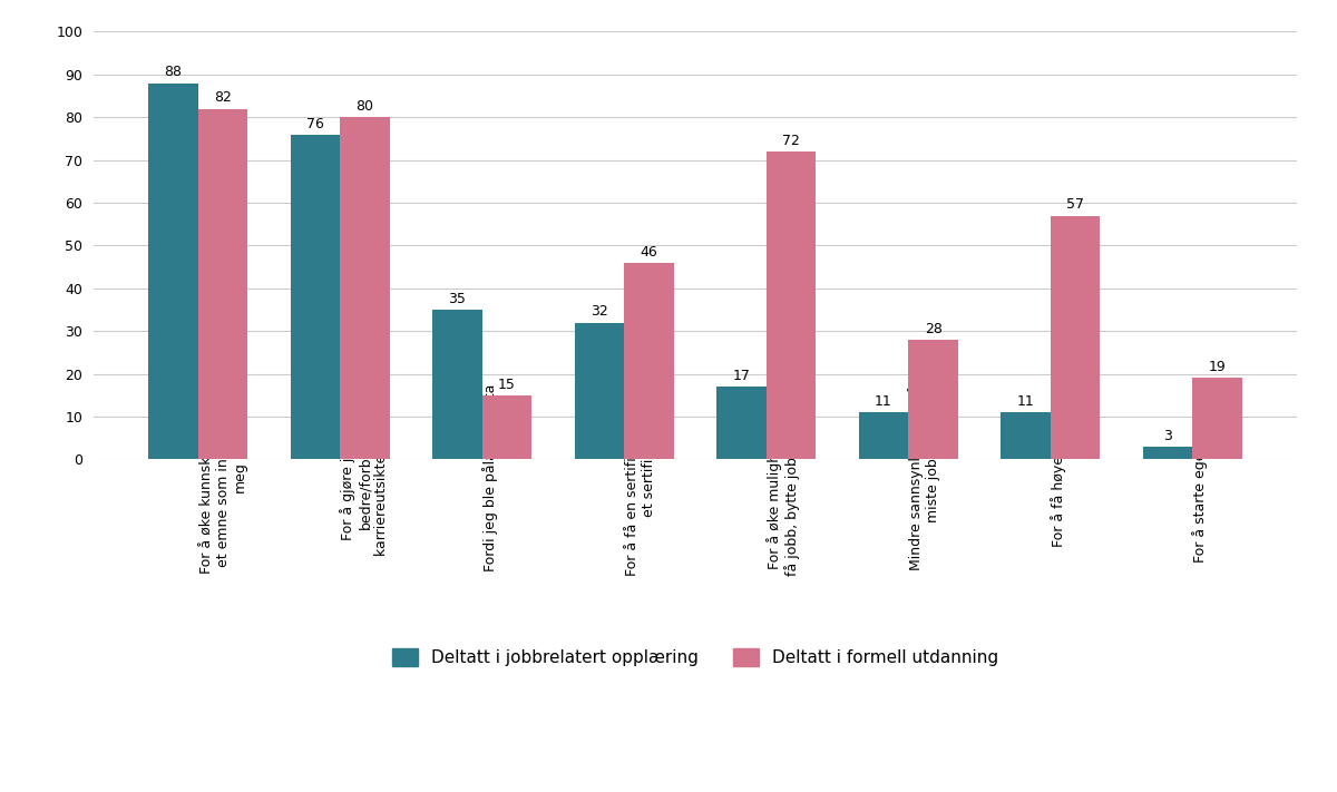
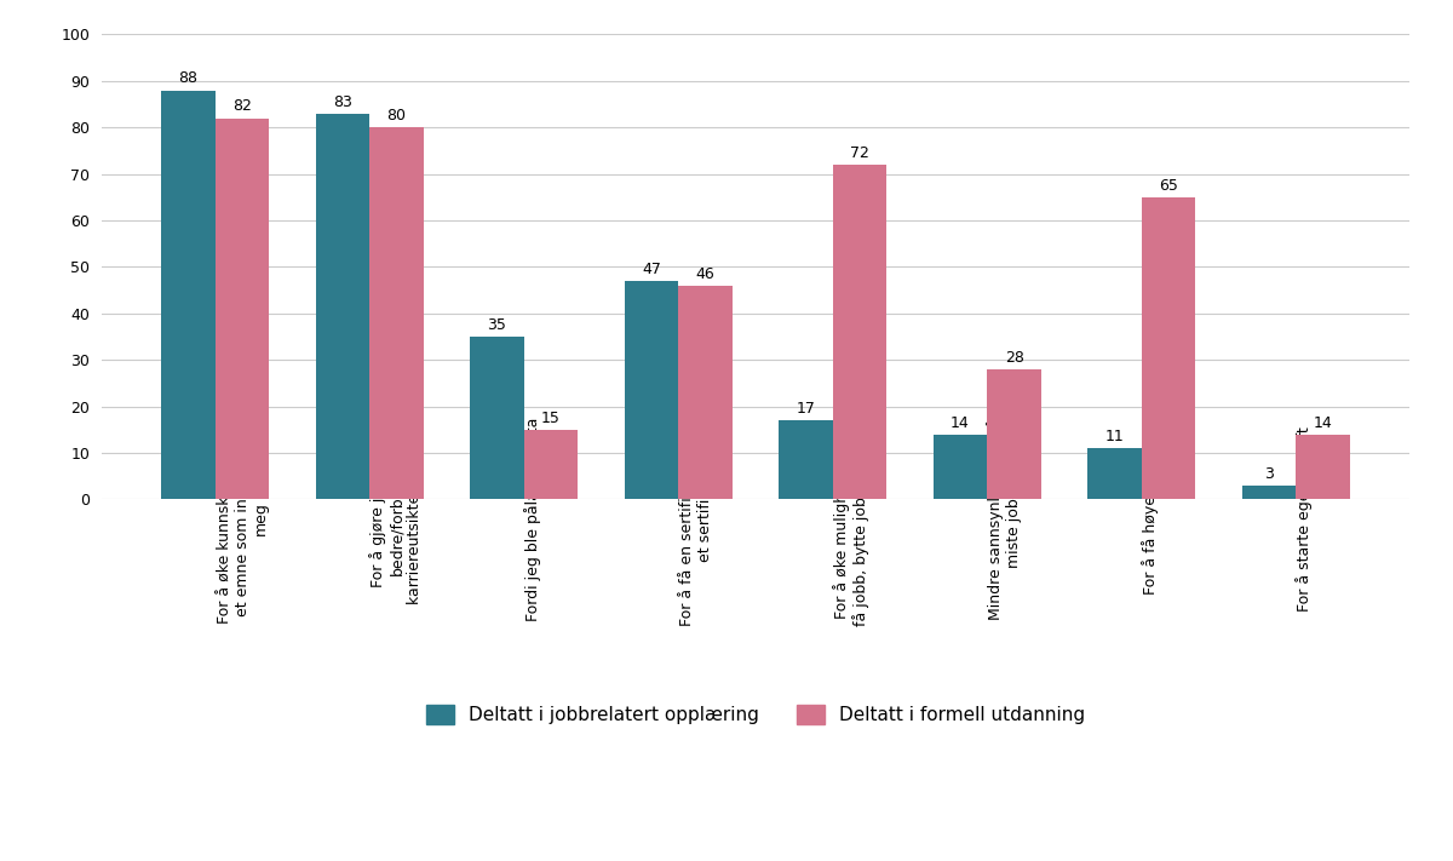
Deltatt i jobbrelatert opplæring/For å gjøre jobben bedre/forbedre karriereutsiktene mine: 76 -> 83
Deltatt i jobbrelatert opplæring/For å få en sertifisering eller et sertifikat: 32 -> 47
Deltatt i jobbrelatert opplæring/Mindre sannsynlighet for å miste jobben: 11 -> 14
Deltatt i formell utdanning/For å få høyere lønn: 57 -> 65
Deltatt i formell utdanning/For å starte egen bedrift: 19 -> 14
